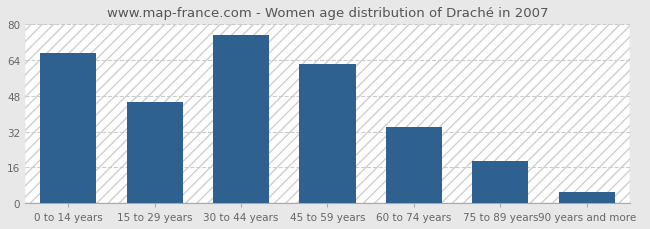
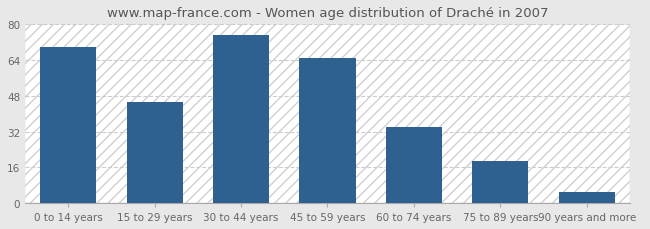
0 to 14 years: 67 -> 70
45 to 59 years: 62 -> 65
